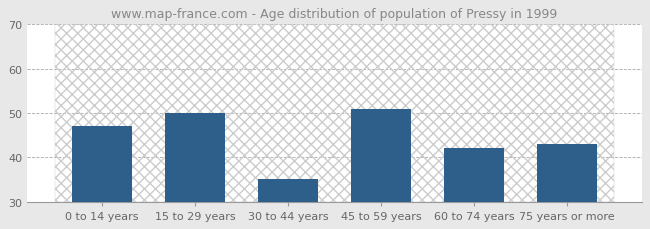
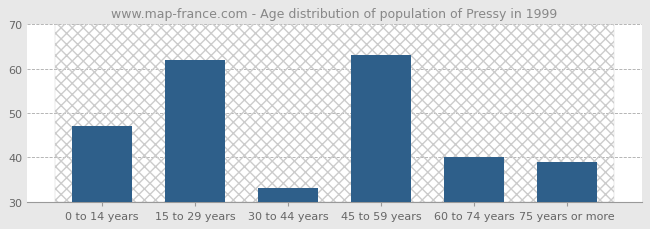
15 to 29 years: 50 -> 62
30 to 44 years: 35 -> 33
45 to 59 years: 51 -> 63
60 to 74 years: 42 -> 40
75 years or more: 43 -> 39
